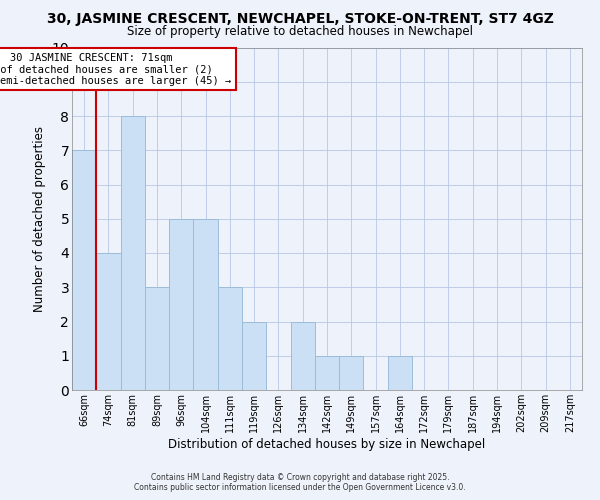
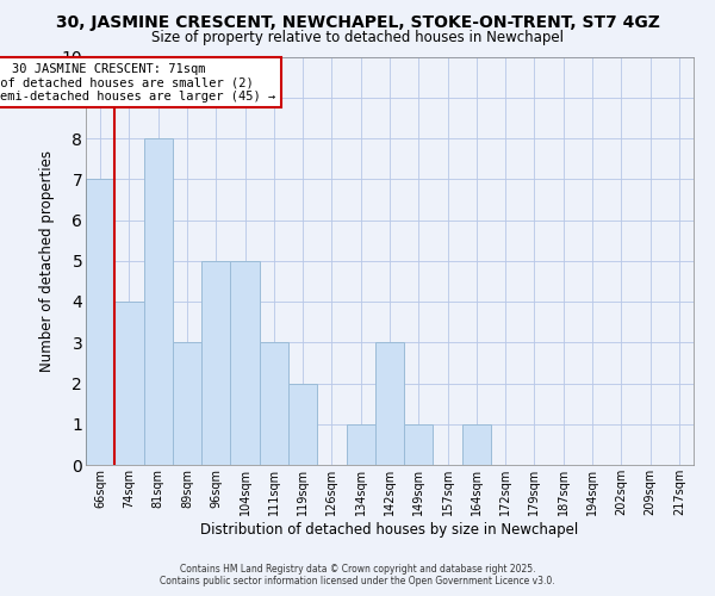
134sqm: 2 -> 1
142sqm: 1 -> 3
